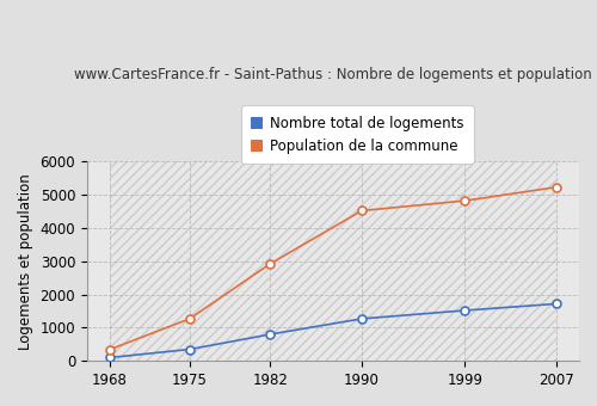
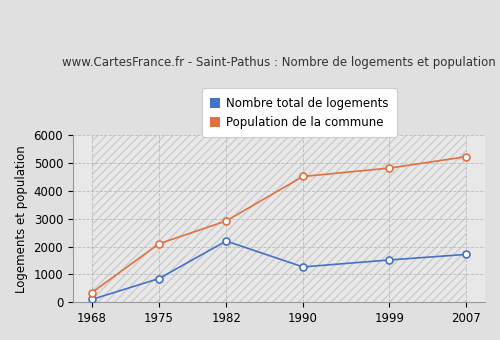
Nombre total de logements/1975: 350 -> 850
Population de la commune/1975: 1270 -> 2100
Nombre total de logements/1982: 800 -> 2200
